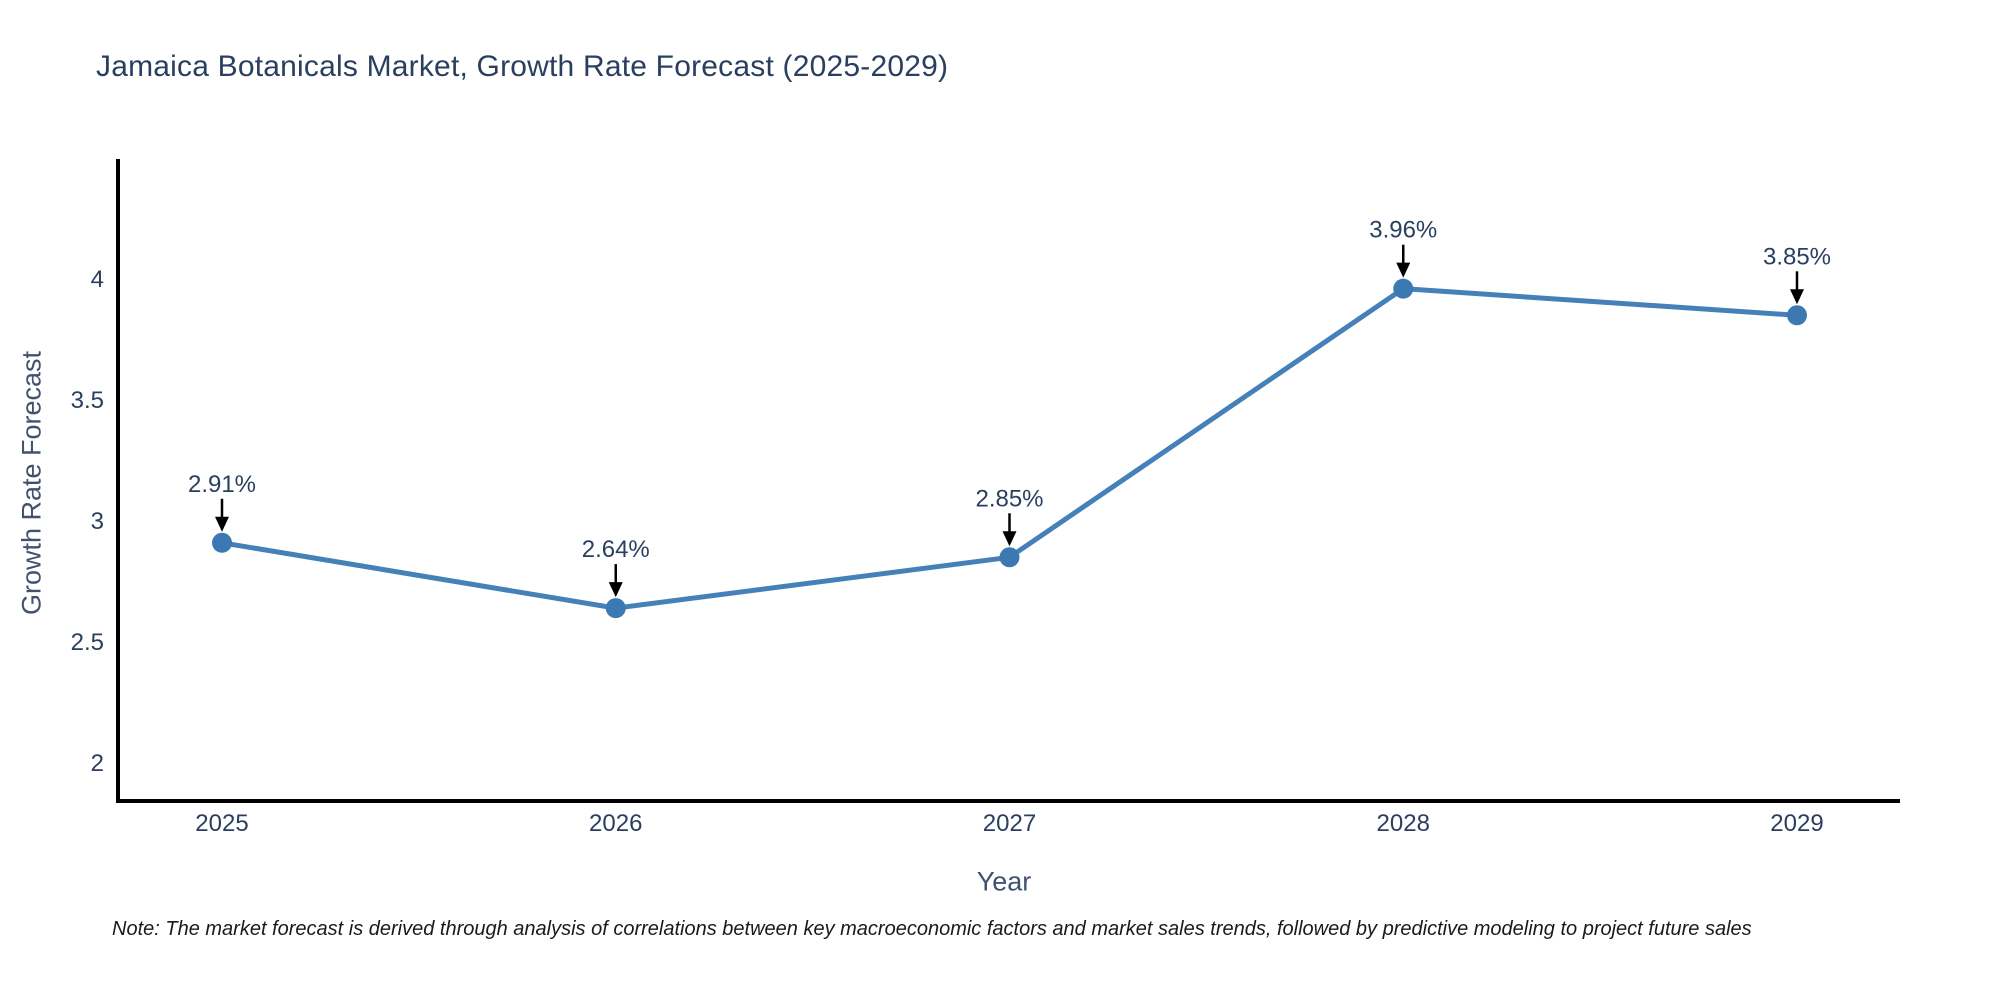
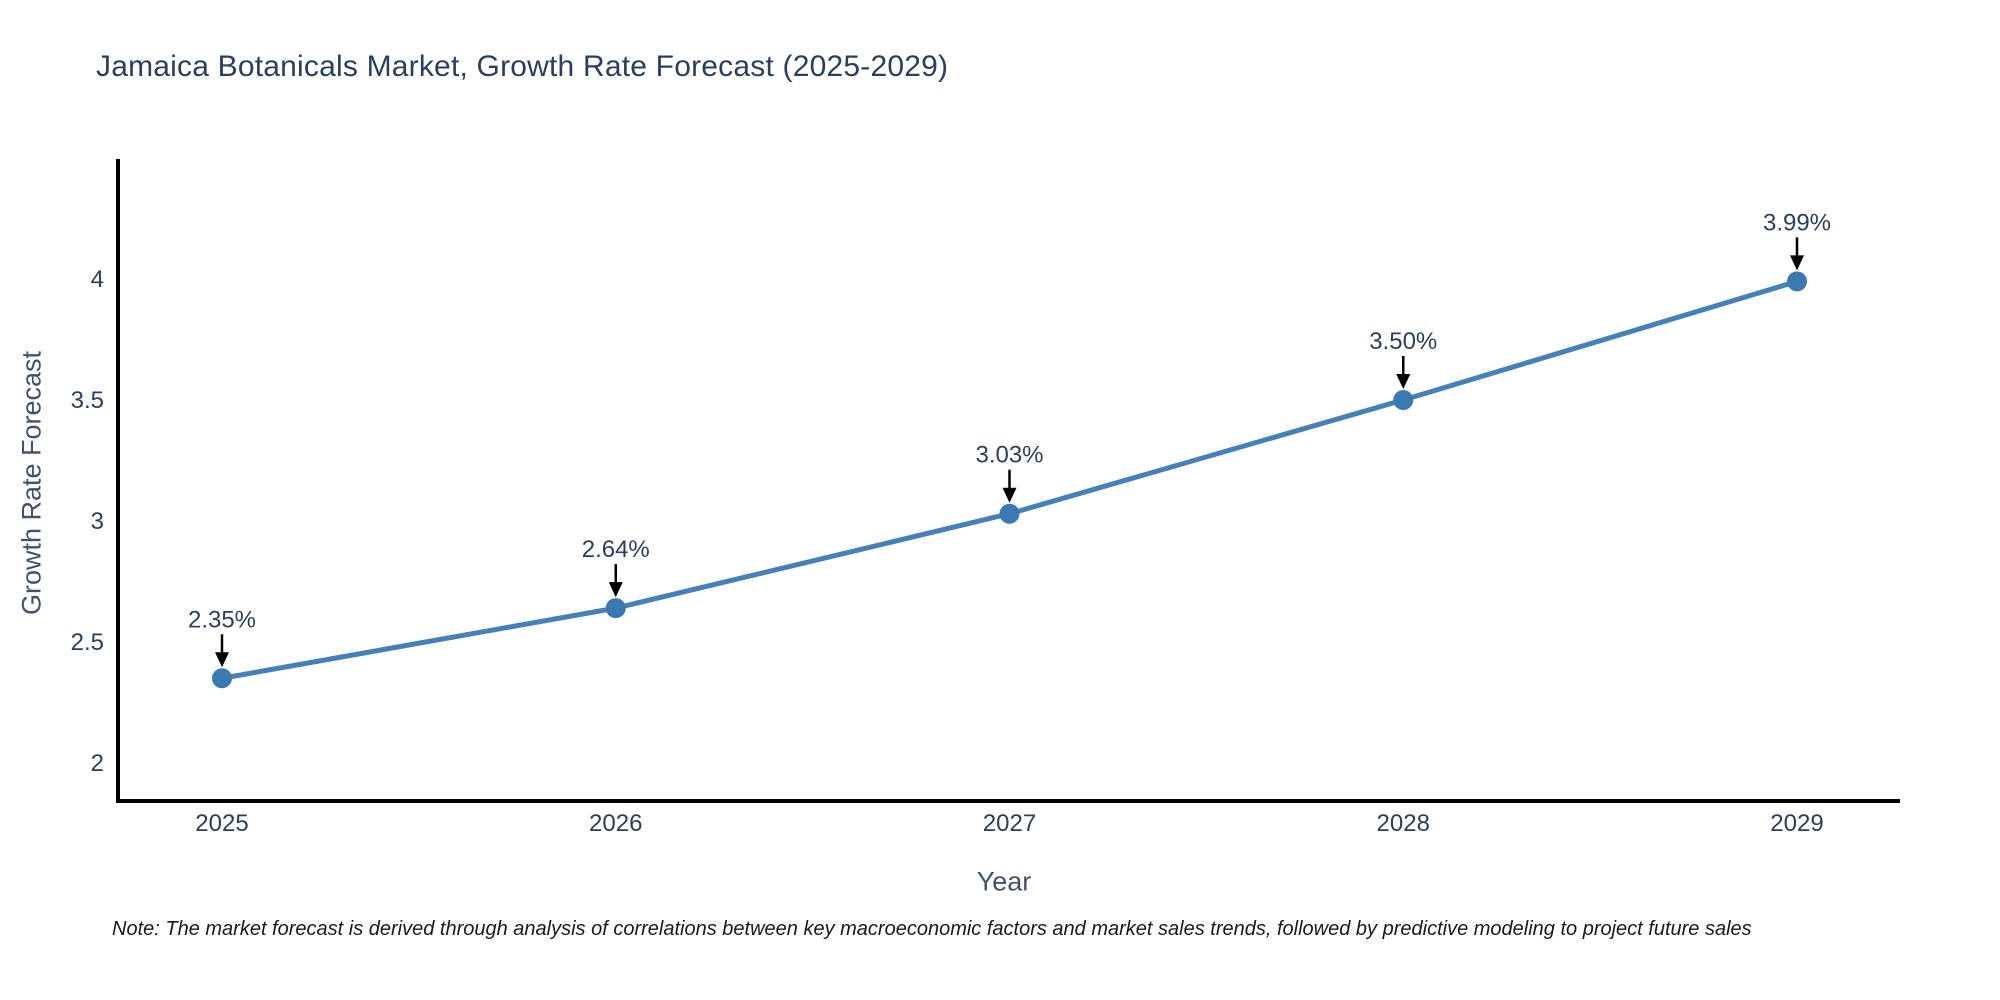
2025: 2.91% -> 2.35%
2027: 2.85% -> 3.03%
2028: 3.96% -> 3.50%
2029: 3.85% -> 3.99%
